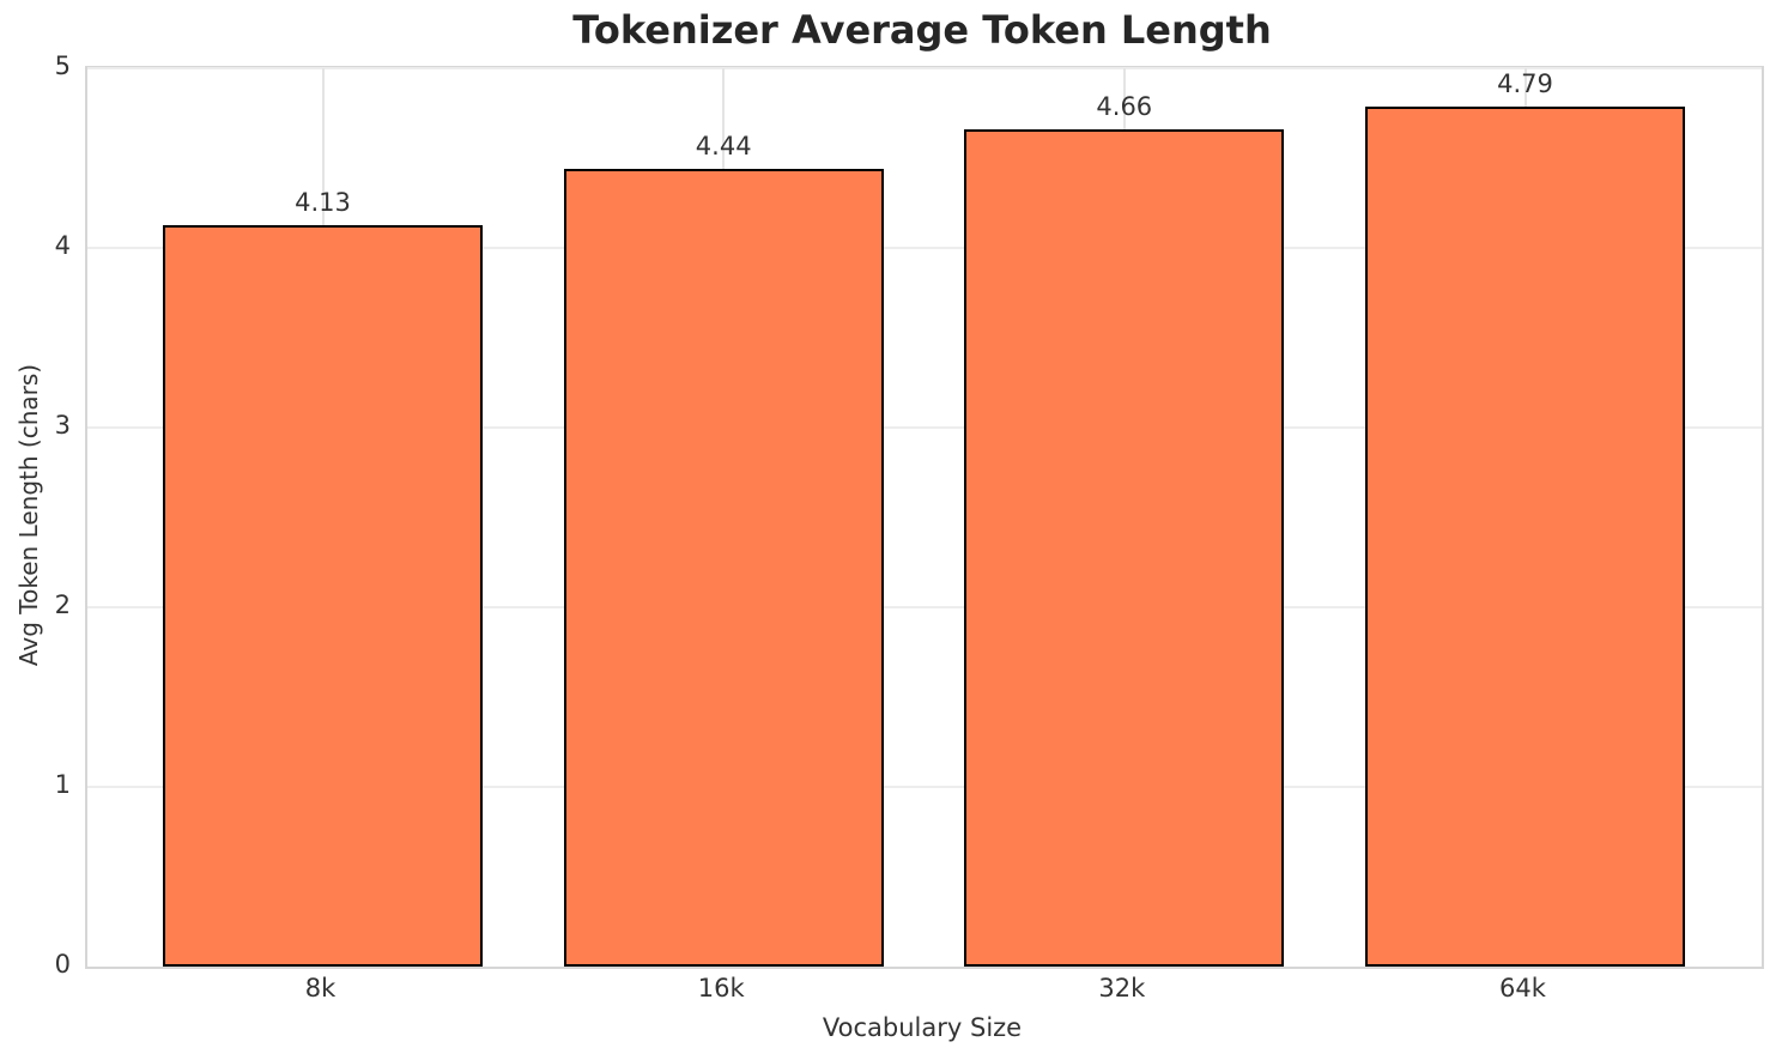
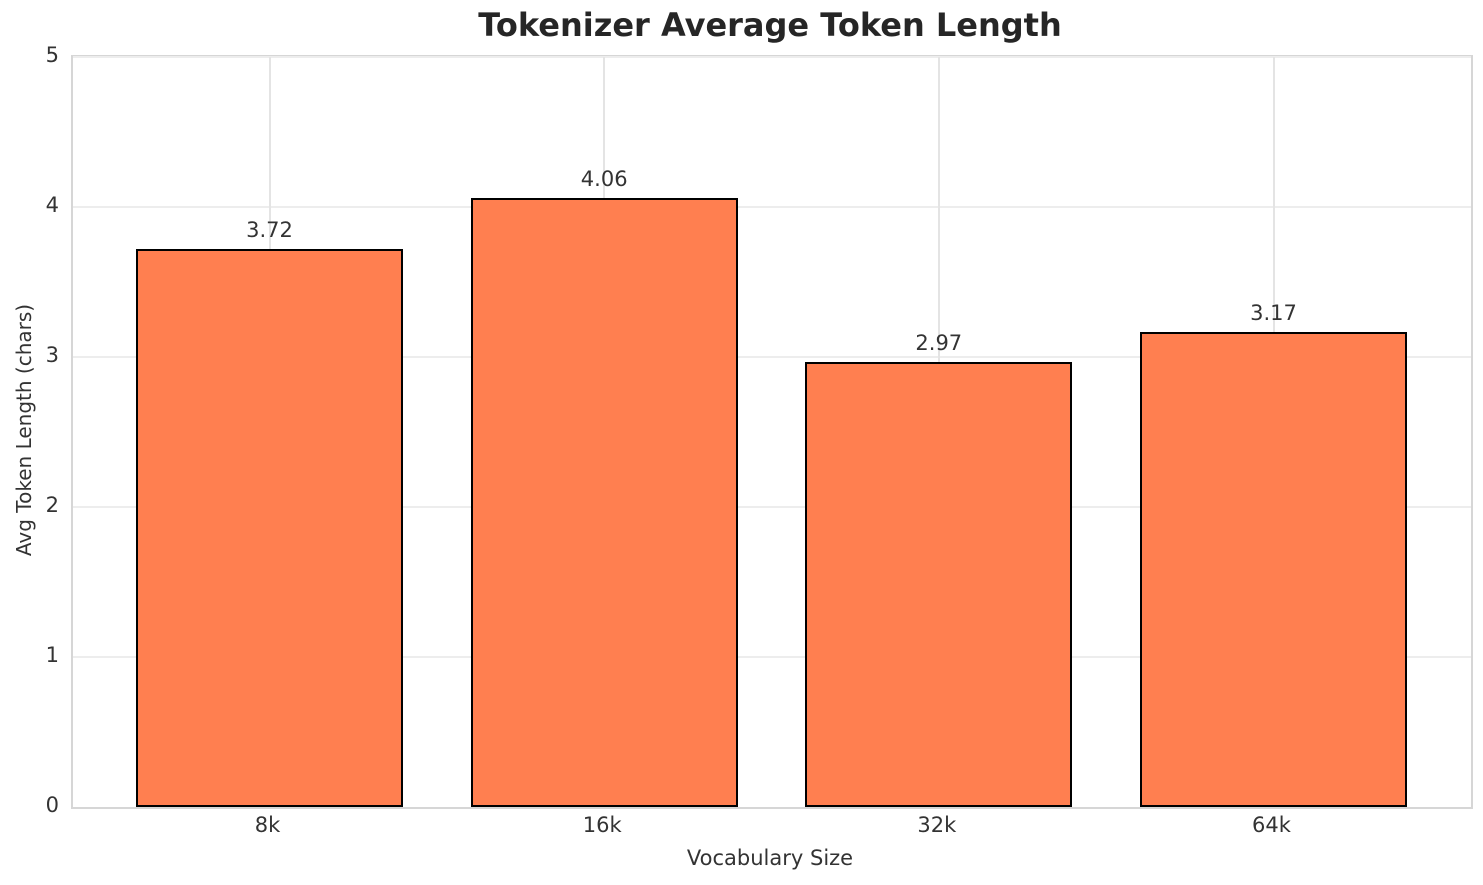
8k: 4.13 -> 3.72
16k: 4.44 -> 4.06
32k: 4.66 -> 2.97
64k: 4.79 -> 3.17
